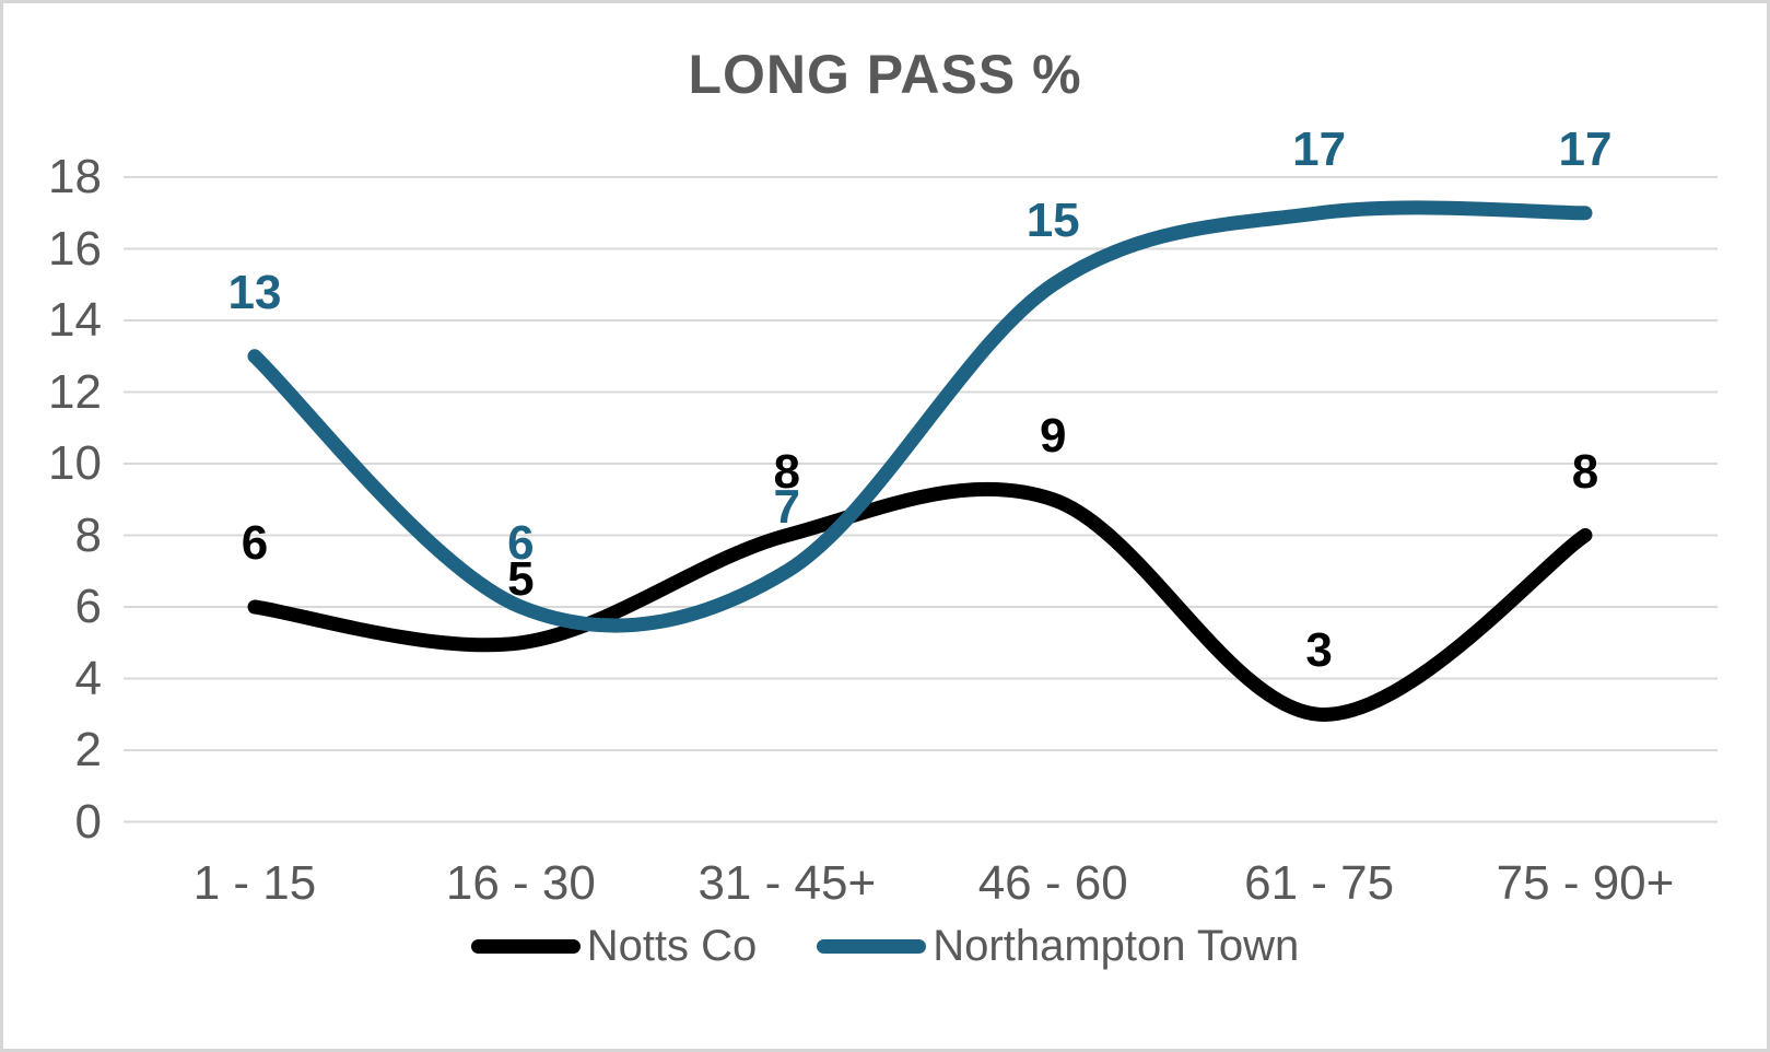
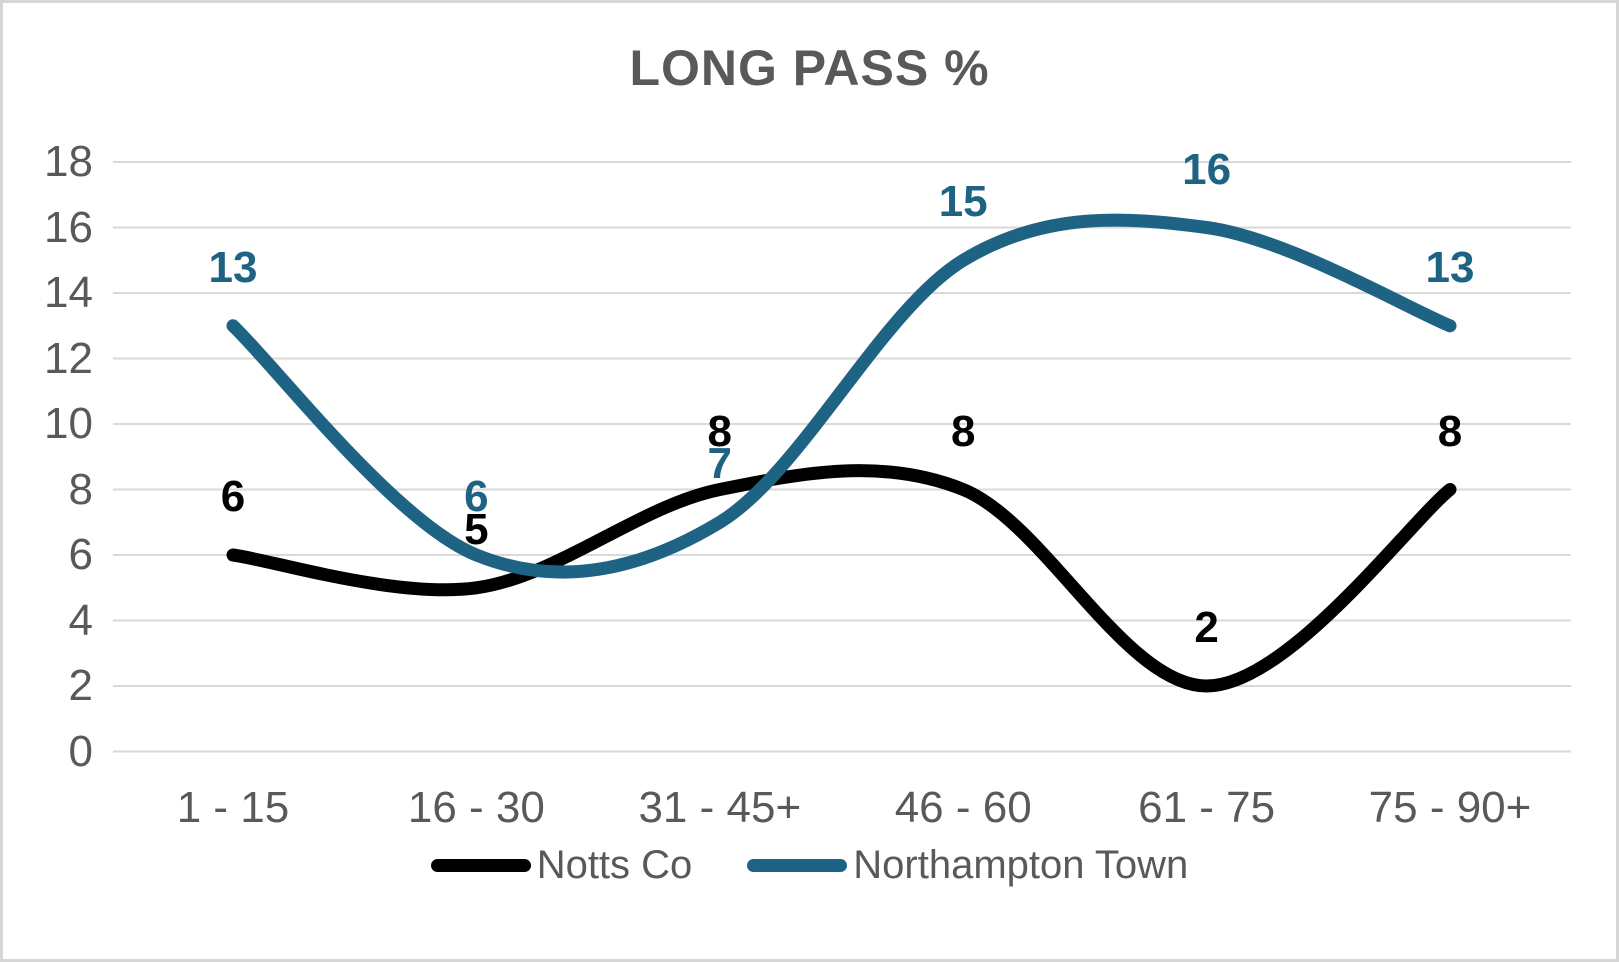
Notts Co/46 - 60: 9 -> 8
Notts Co/61 - 75: 3 -> 2
Northampton Town/61 - 75: 17 -> 16
Northampton Town/75 - 90+: 17 -> 13
